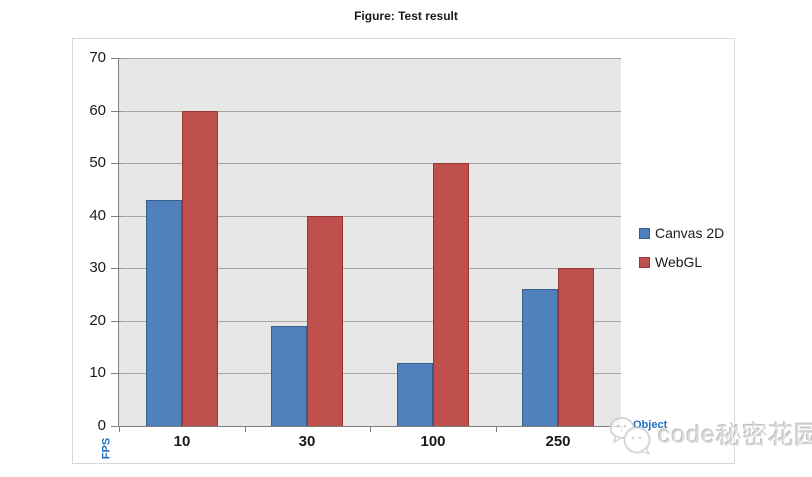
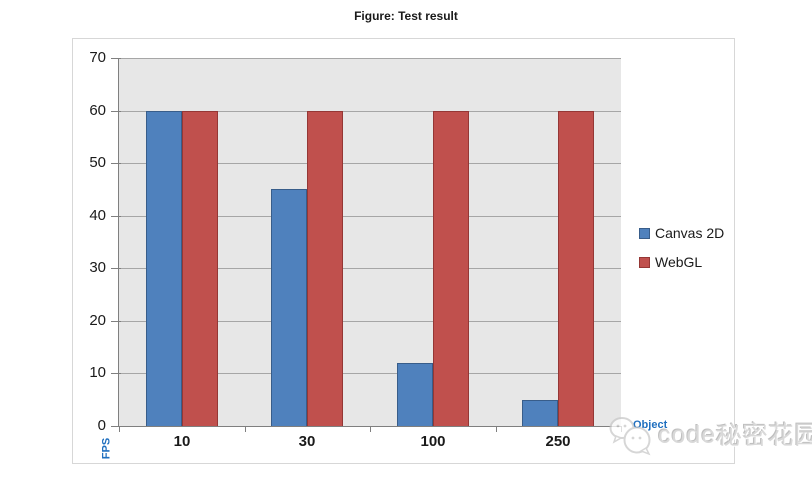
Canvas 2D/10: 43 -> 60
Canvas 2D/30: 19 -> 45
WebGL/30: 40 -> 60
WebGL/100: 50 -> 60
Canvas 2D/250: 26 -> 5
WebGL/250: 30 -> 60
